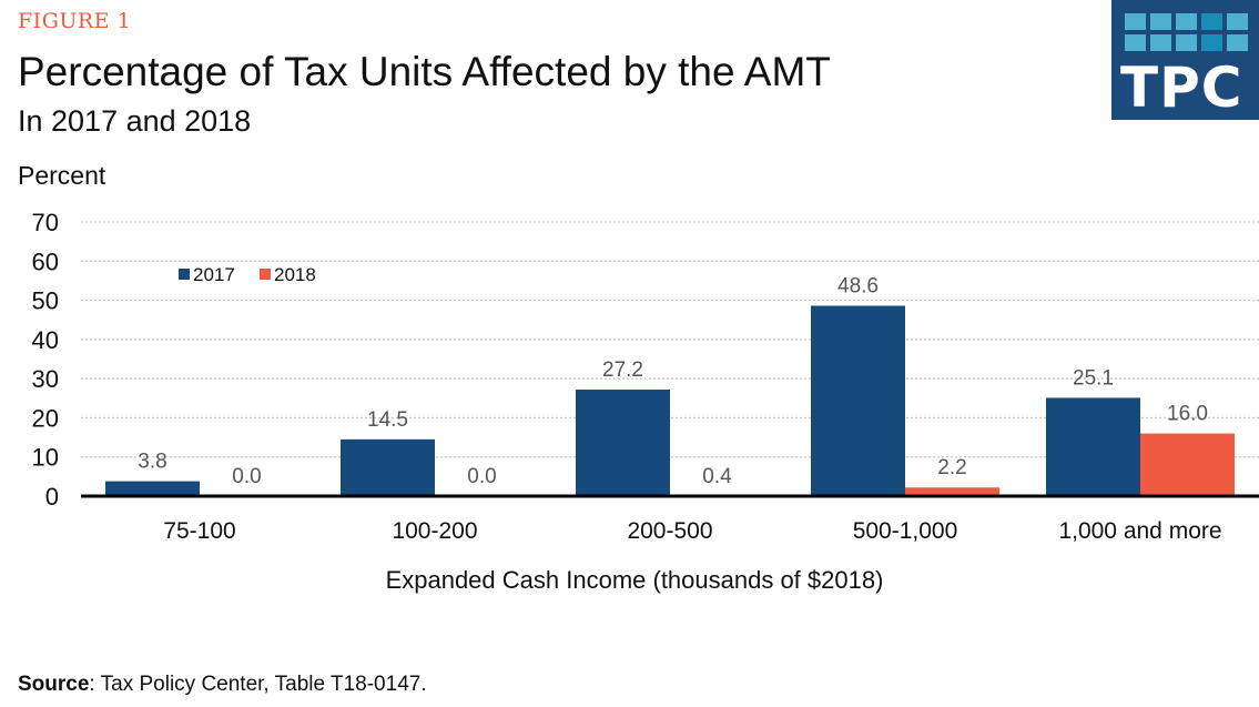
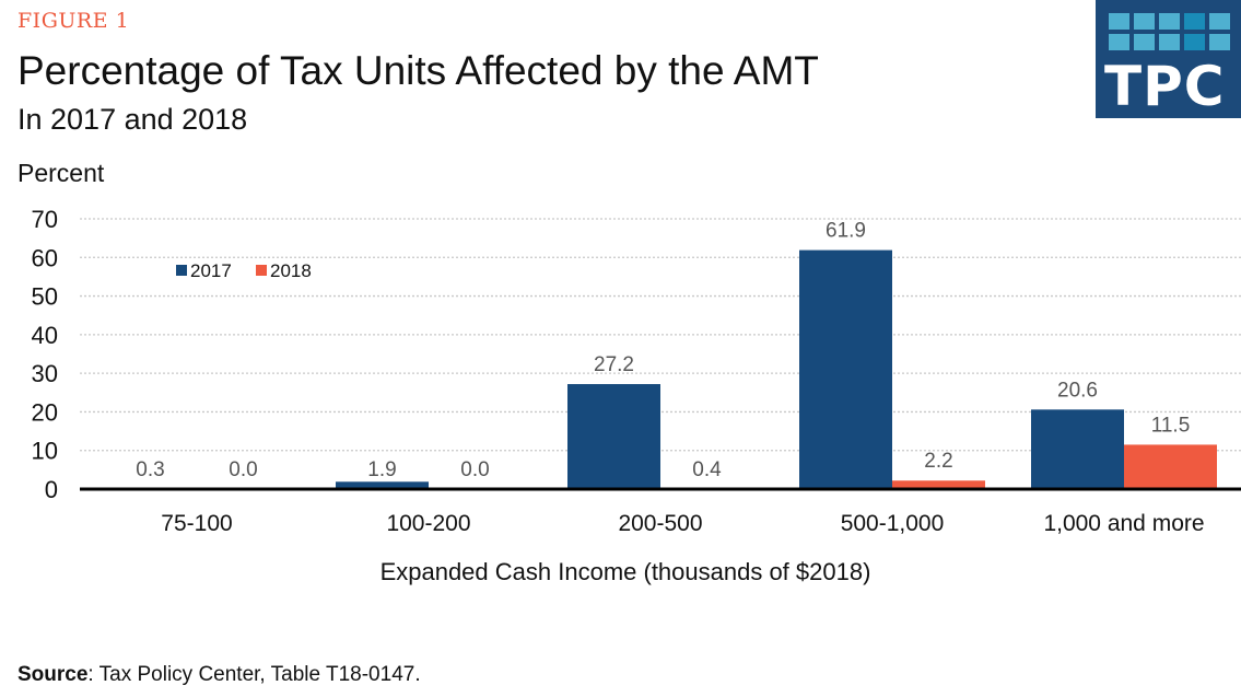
2017/75-100: 3.8 -> 0.3
2017/100-200: 14.5 -> 1.9
2017/500-1,000: 48.6 -> 61.9
2017/1,000 and more: 25.1 -> 20.6
2018/1,000 and more: 16.0 -> 11.5
